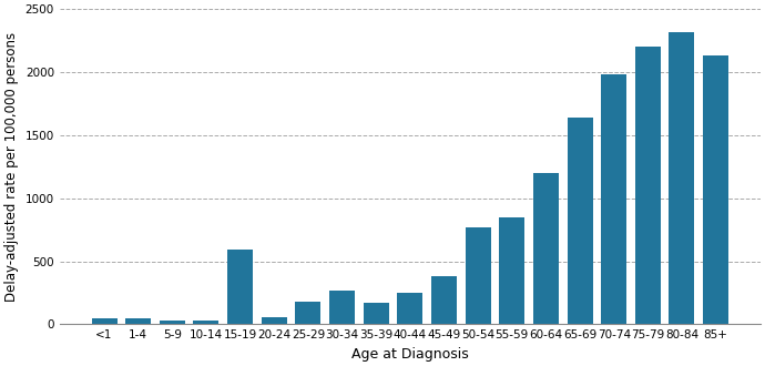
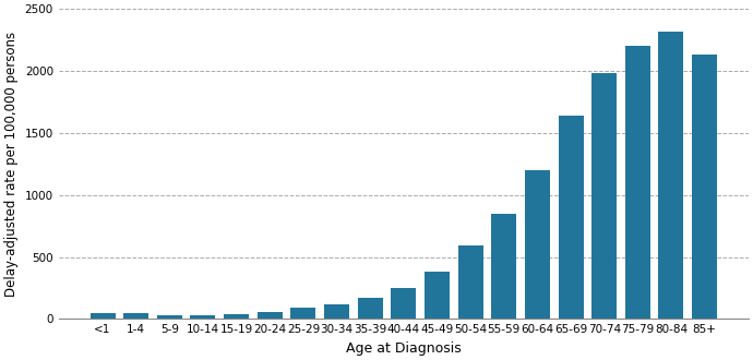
15-19: 590 -> 40
25-29: 180 -> 90
30-34: 270 -> 120
50-54: 770 -> 590
